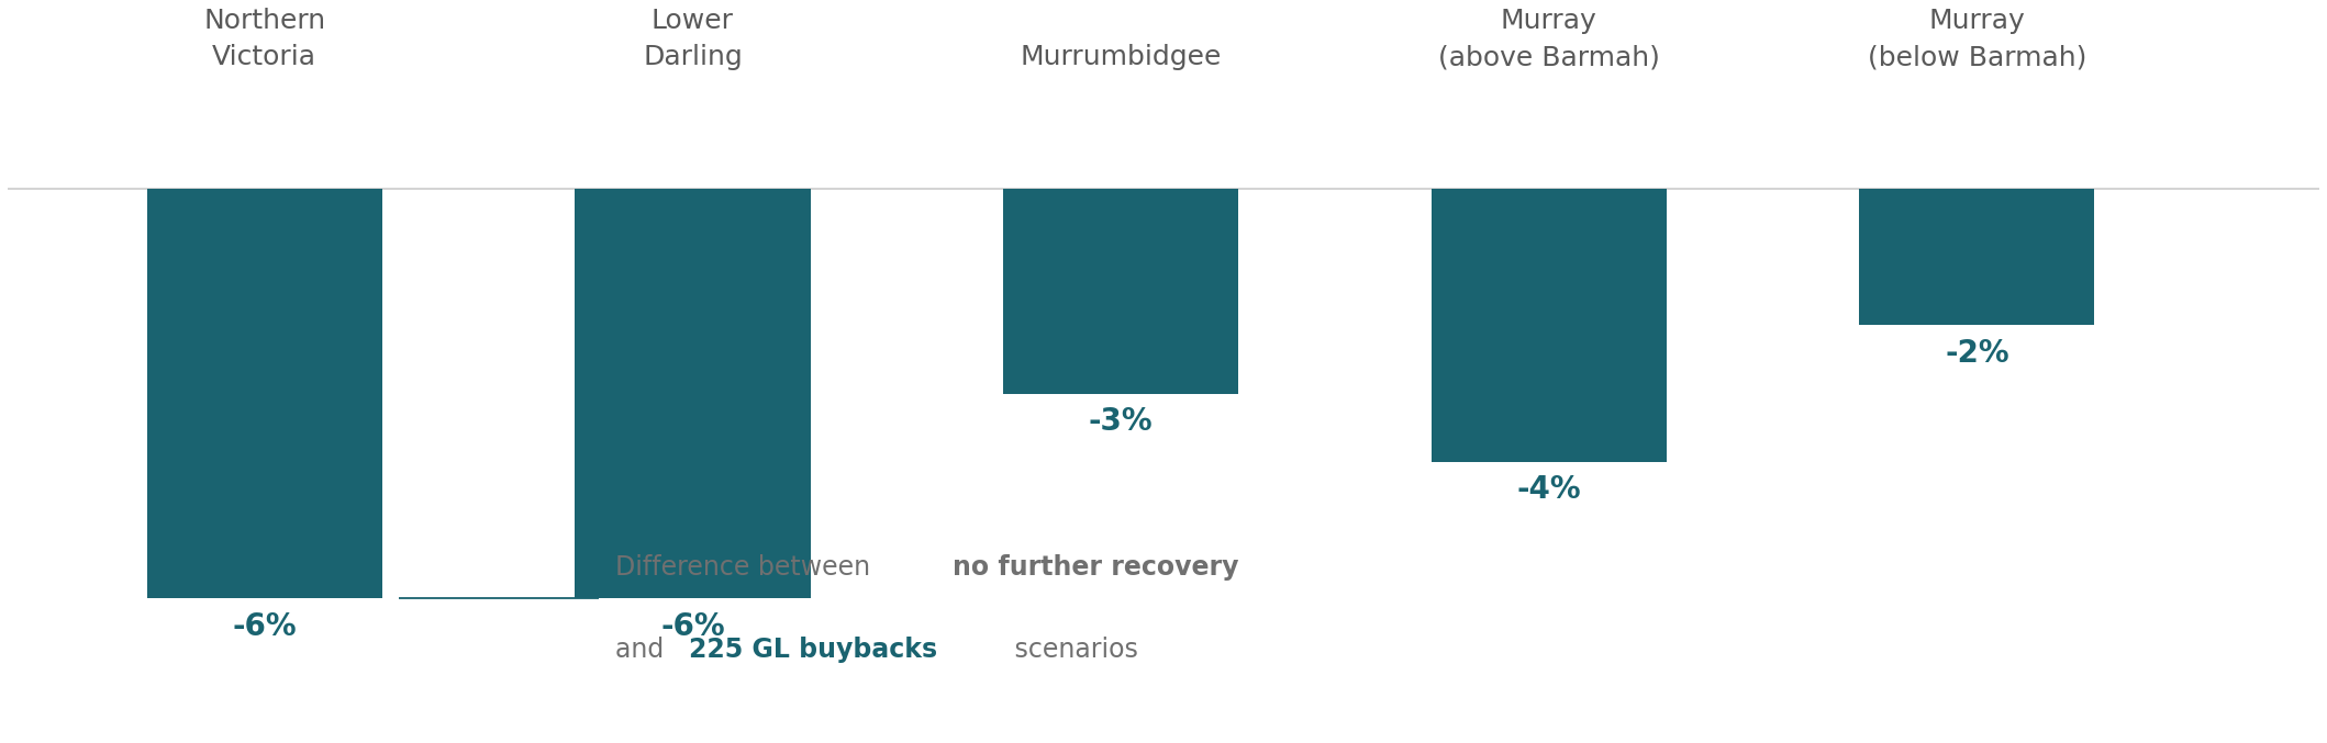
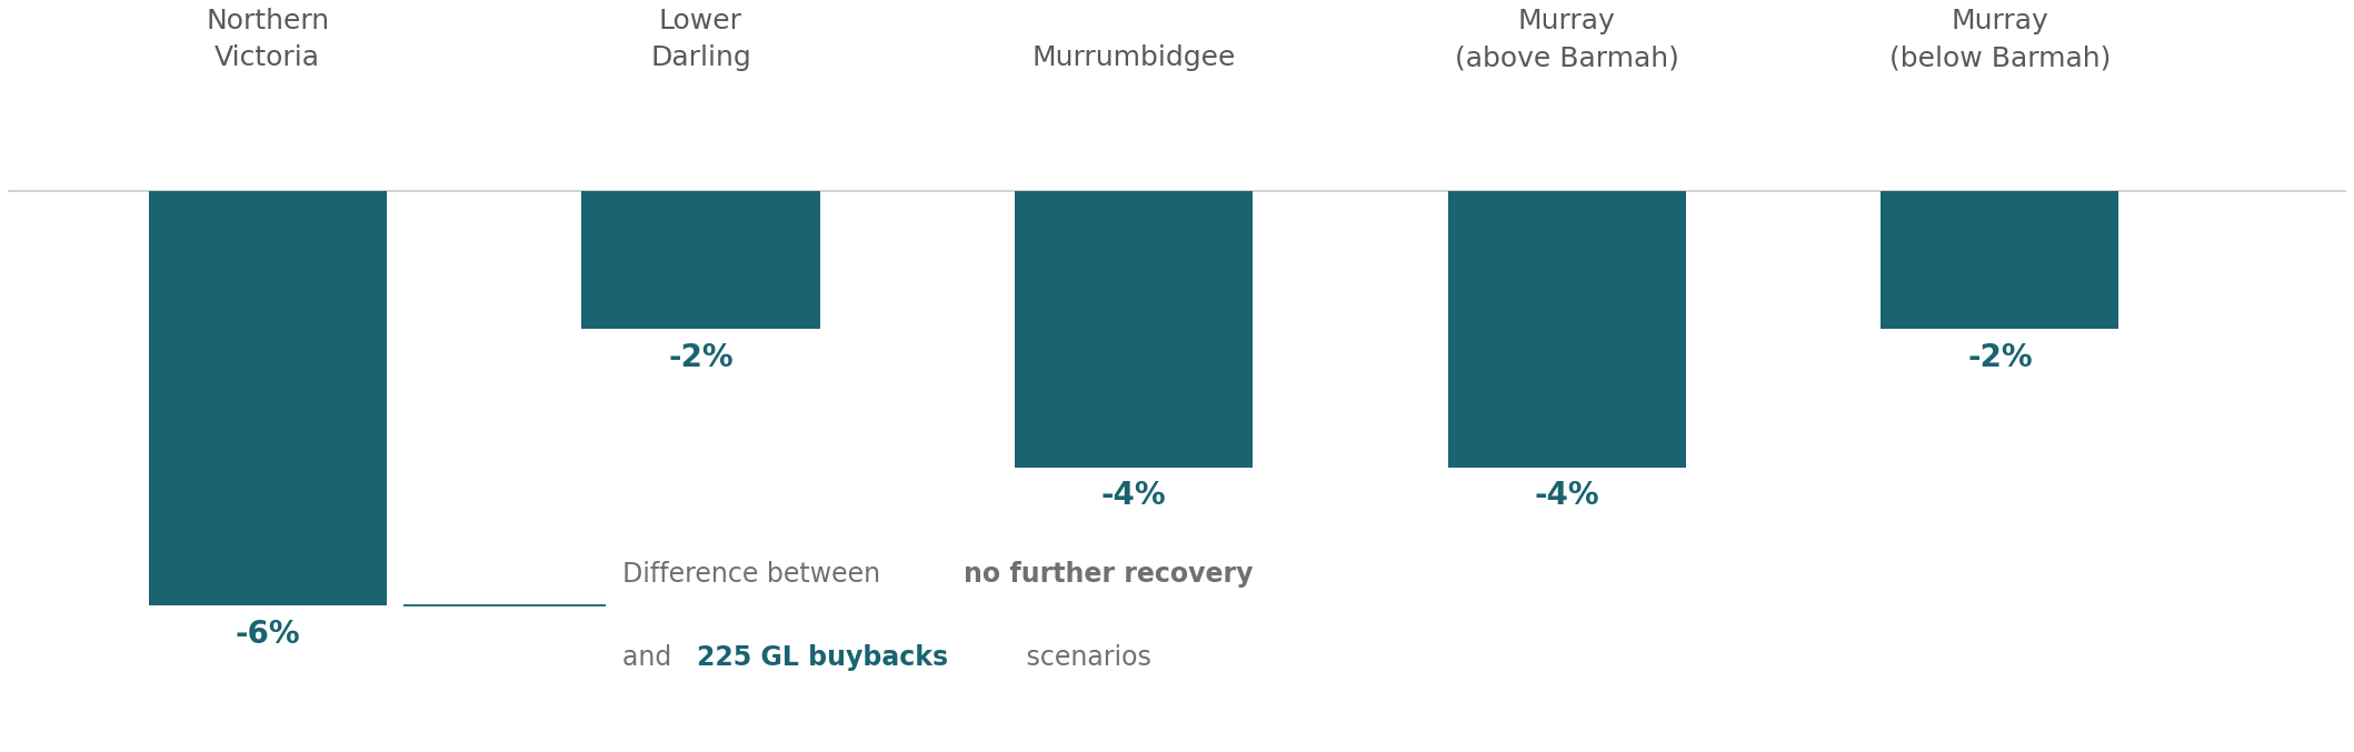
Lower Darling: -6% -> -2%
Murrumbidgee: -3% -> -4%
